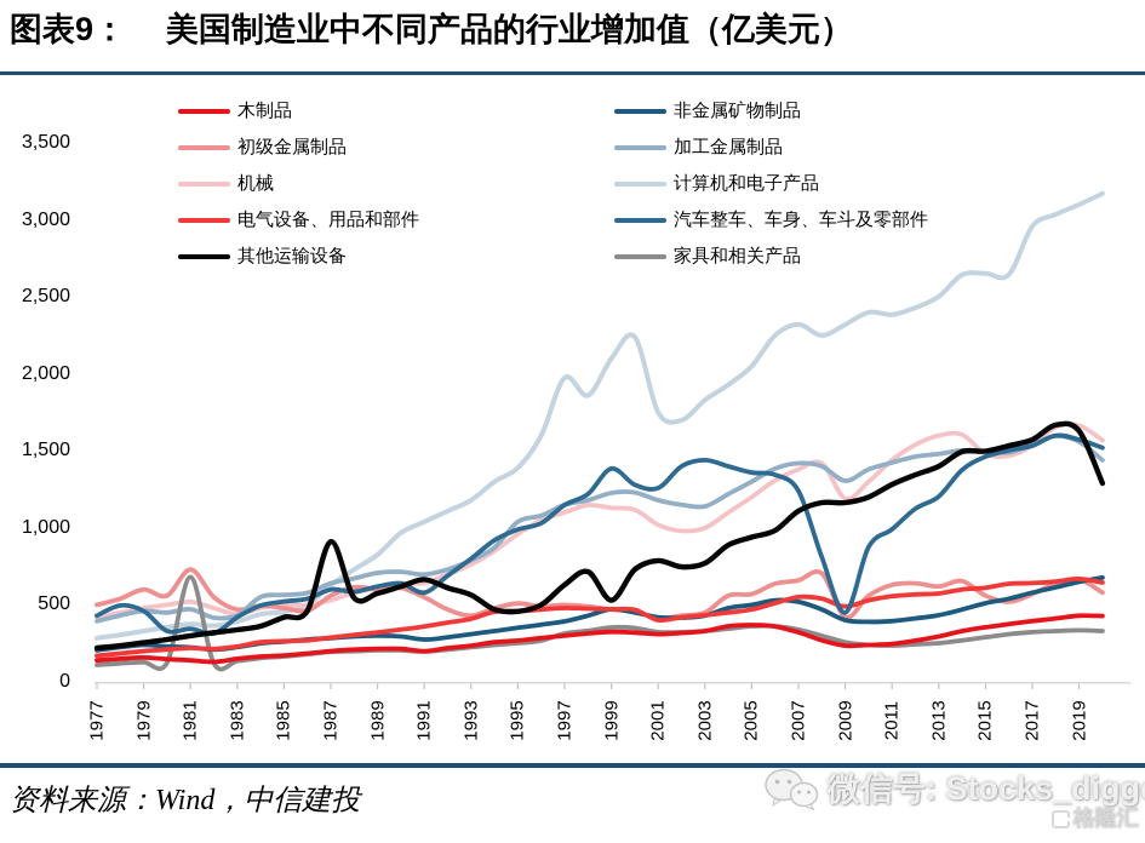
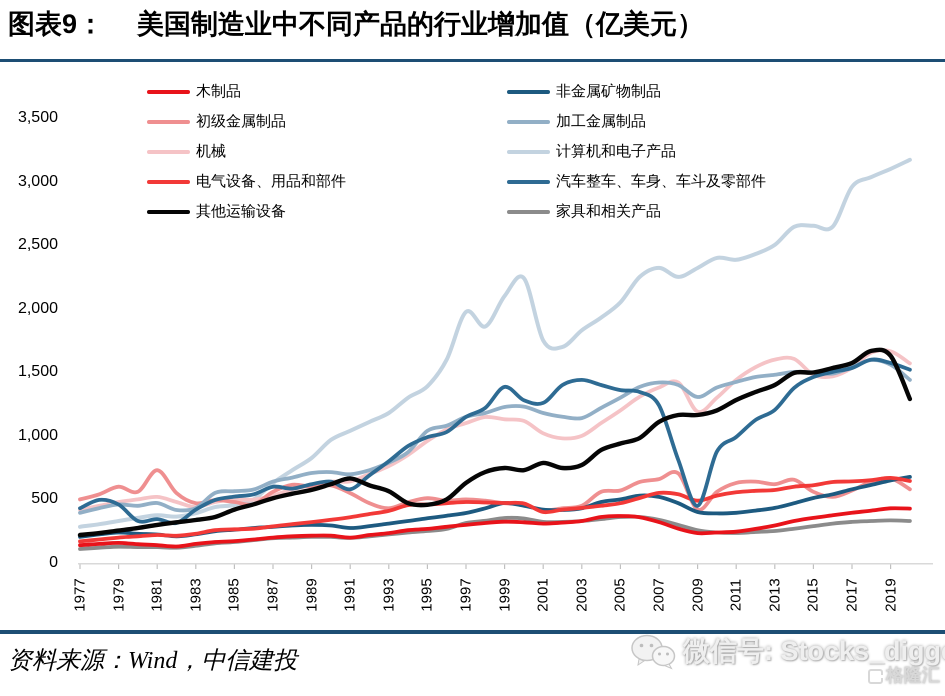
家具和相关产品/1981: 680 -> 120
其他运输设备/1987: 910 -> 510
其他运输设备/1999: 530 -> 750
